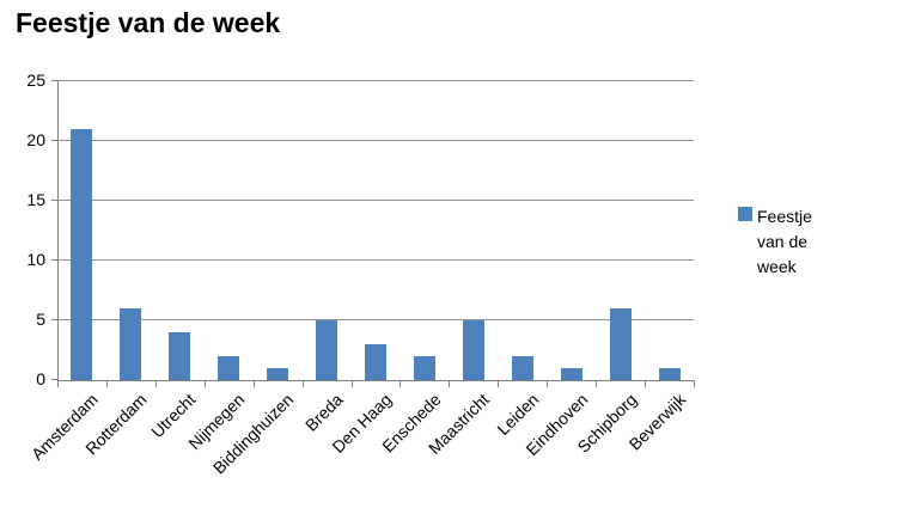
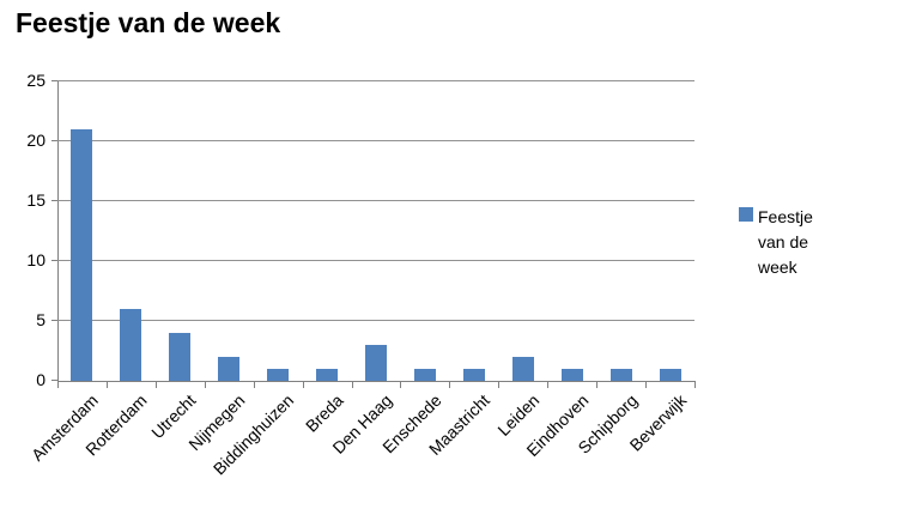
Breda: 5 -> 1
Enschede: 2 -> 1
Maastricht: 5 -> 1
Schipborg: 6 -> 1
